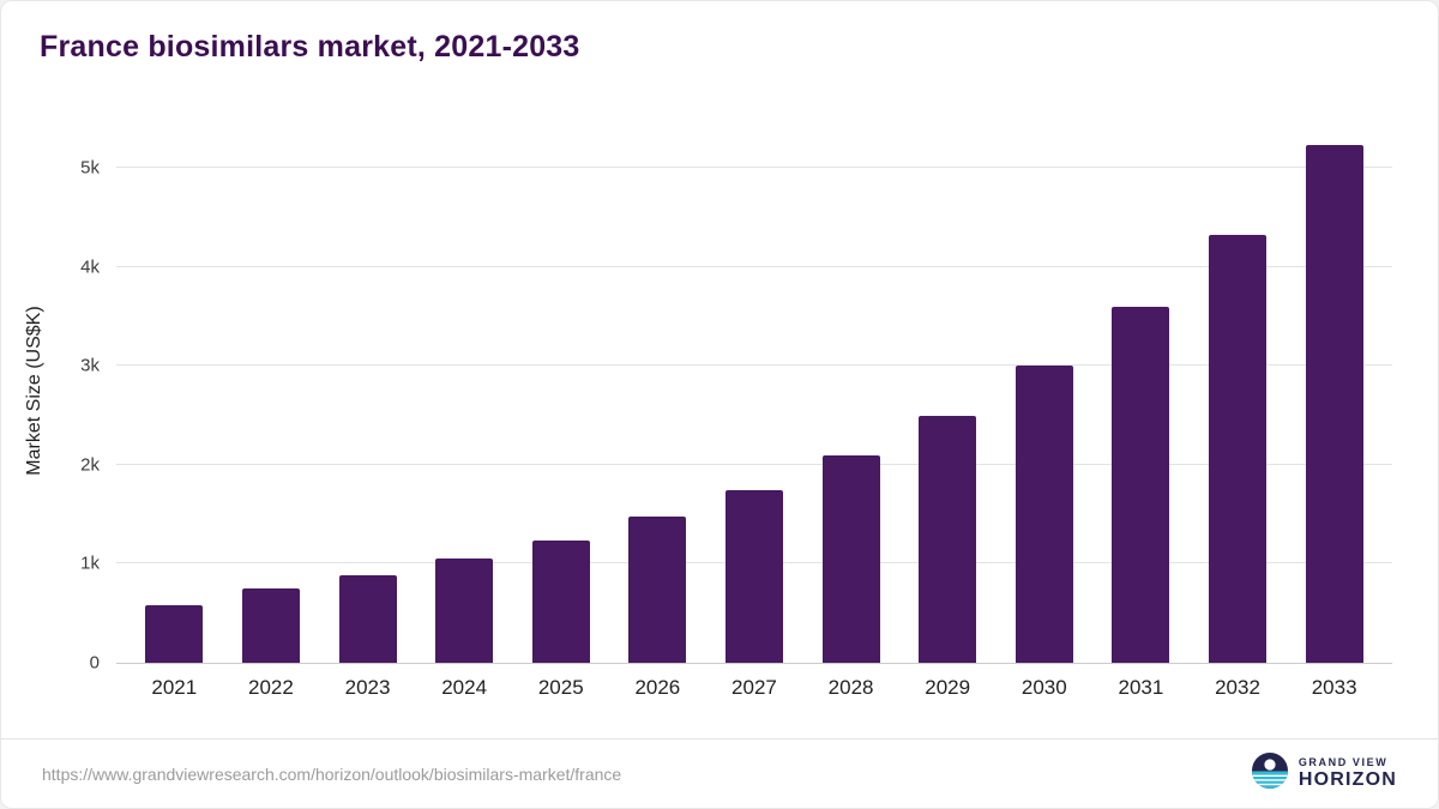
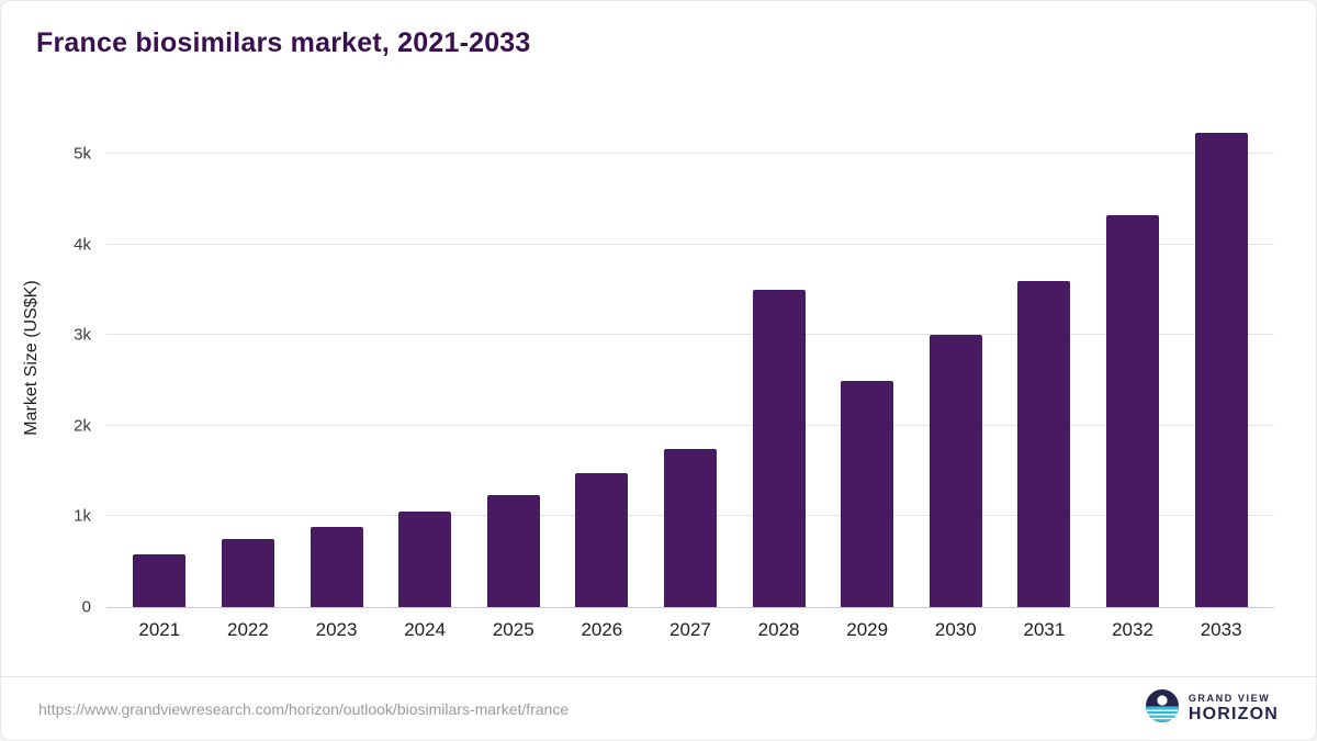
2028: 2.1k -> 3.5k
